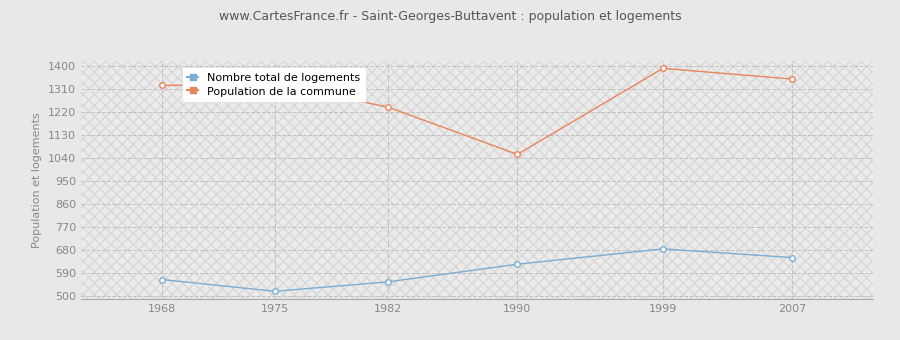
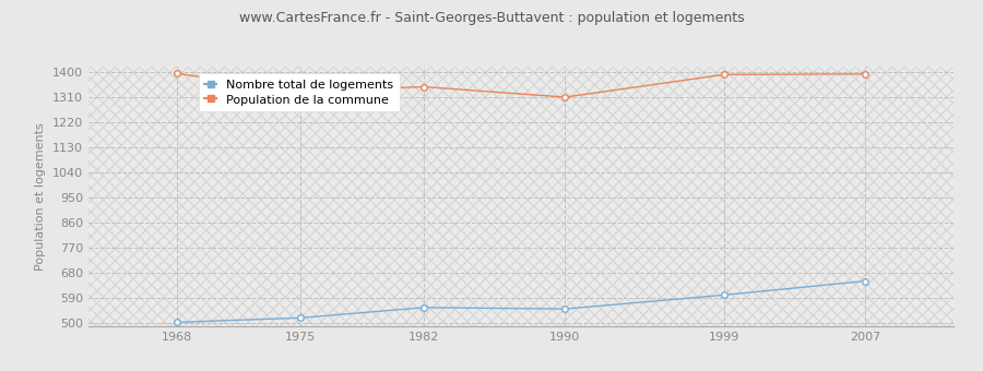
Nombre total de logements/1968: 565 -> 503
Population de la commune/1968: 1325 -> 1396
Population de la commune/1982: 1240 -> 1348
Nombre total de logements/1990: 625 -> 551
Population de la commune/1990: 1055 -> 1311
Nombre total de logements/1999: 685 -> 601
Population de la commune/2007: 1350 -> 1394
